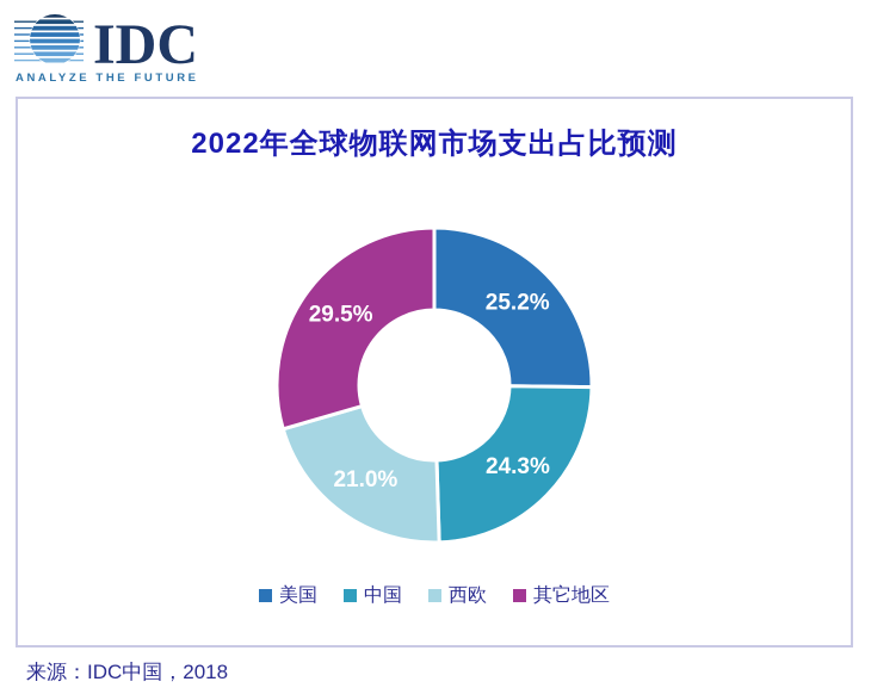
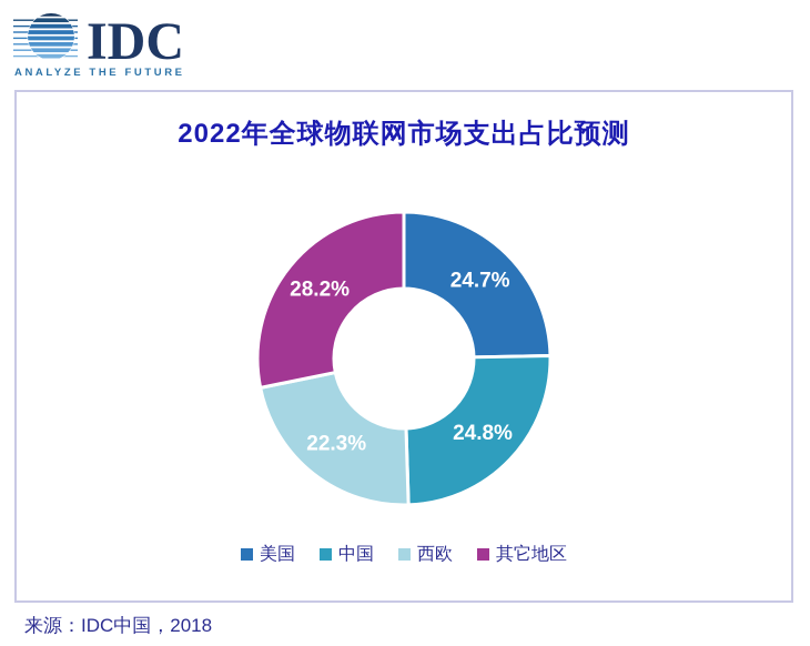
美国: 25.2% -> 24.7%
中国: 24.3% -> 24.8%
西欧: 21.0% -> 22.3%
其它地区: 29.5% -> 28.2%
